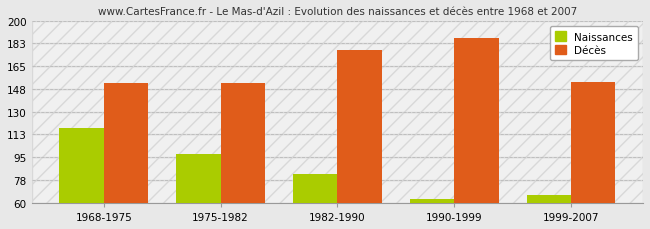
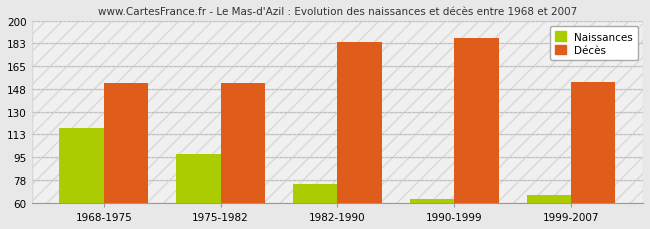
Naissances/1982-1990: 82 -> 75
Décès/1982-1990: 178 -> 184
